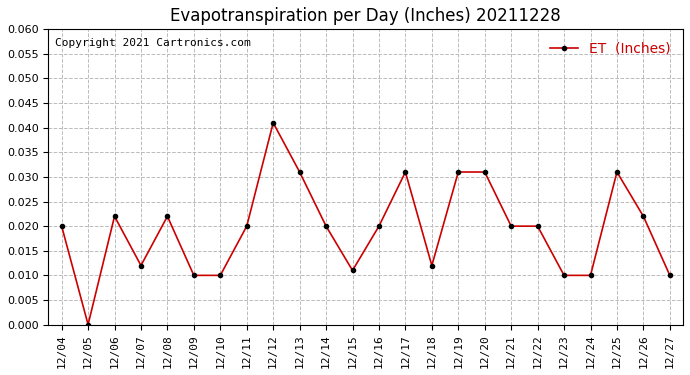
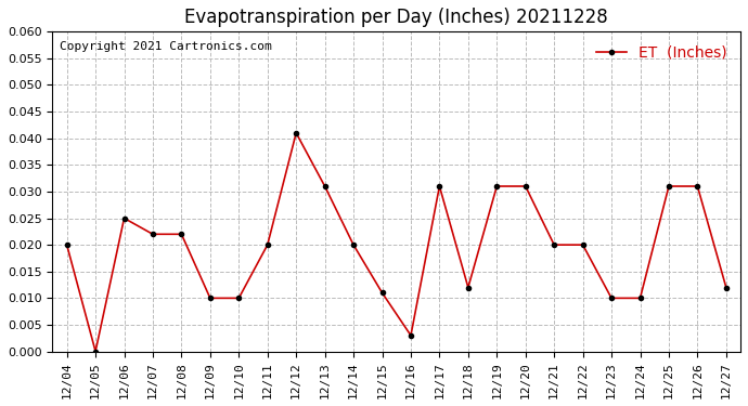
12/06: 0.022 -> 0.025
12/07: 0.012 -> 0.022
12/16: 0.020 -> 0.003
12/26: 0.022 -> 0.031
12/27: 0.010 -> 0.012
